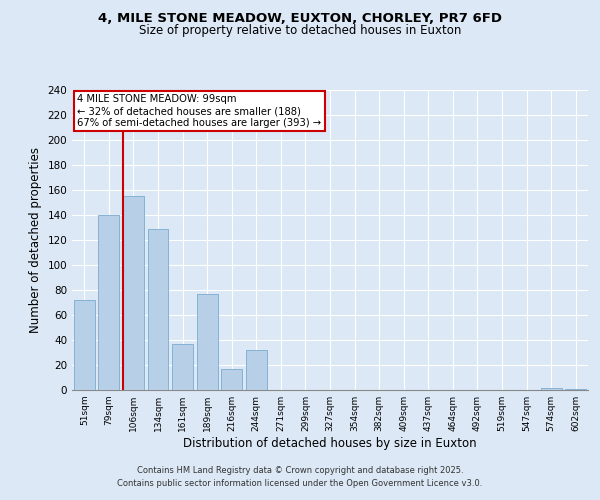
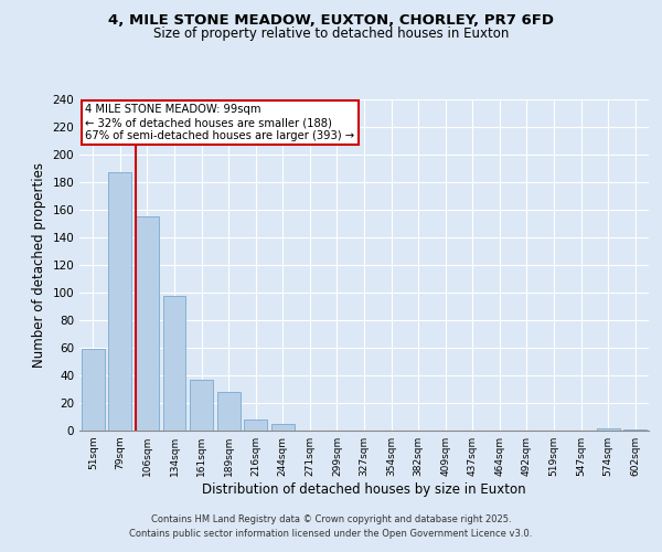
51sqm: 72 -> 59
79sqm: 140 -> 187
134sqm: 129 -> 98
189sqm: 77 -> 28
216sqm: 17 -> 8
244sqm: 32 -> 5
